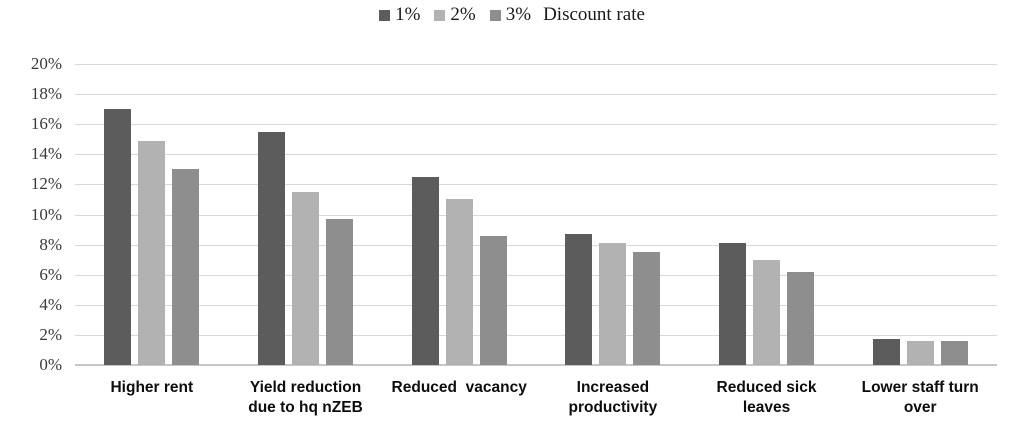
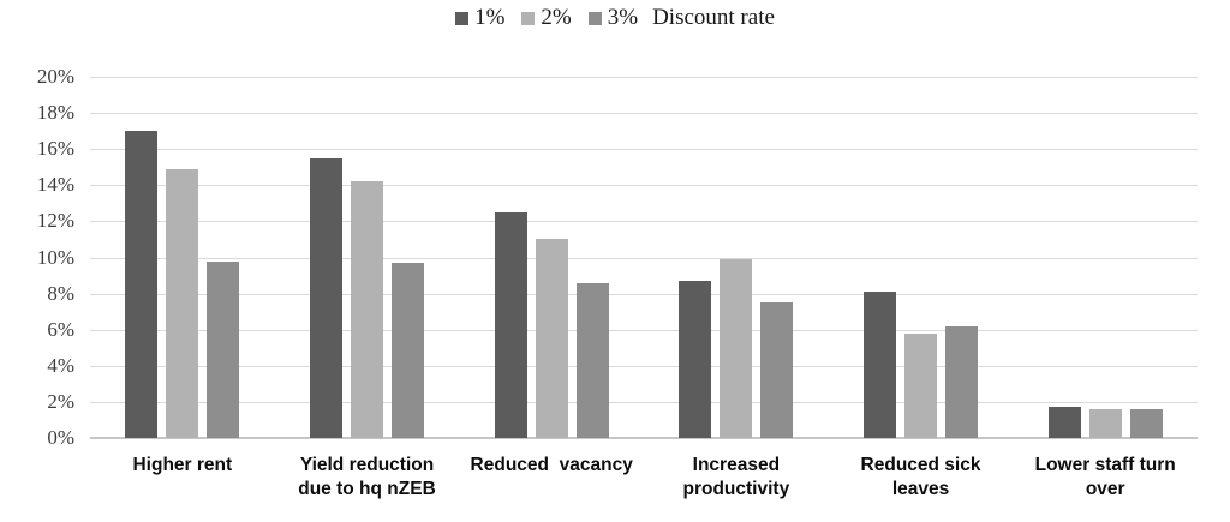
3%/Higher rent: 13.0% -> 9.8%
2%/Yield reduction due to hq nZEB: 11.5% -> 14.2%
2%/Increased productivity: 8.1% -> 9.9%
2%/Reduced sick leaves: 7.0% -> 5.8%
